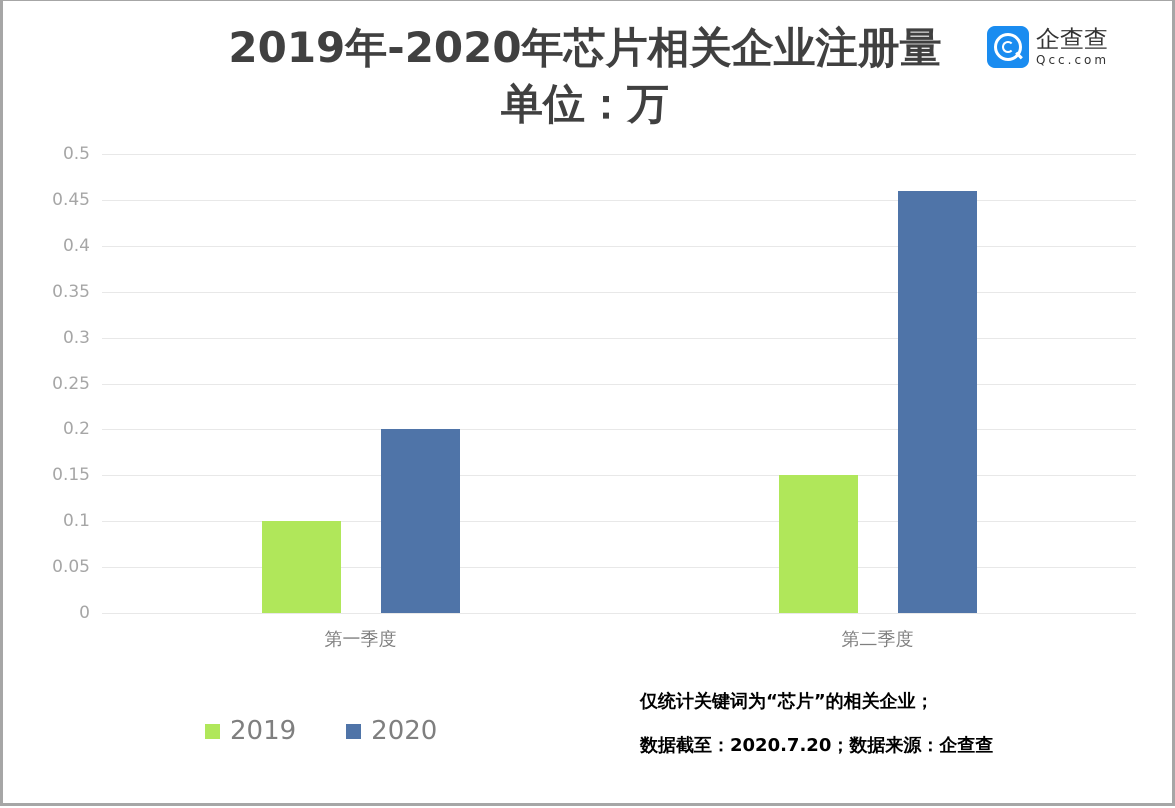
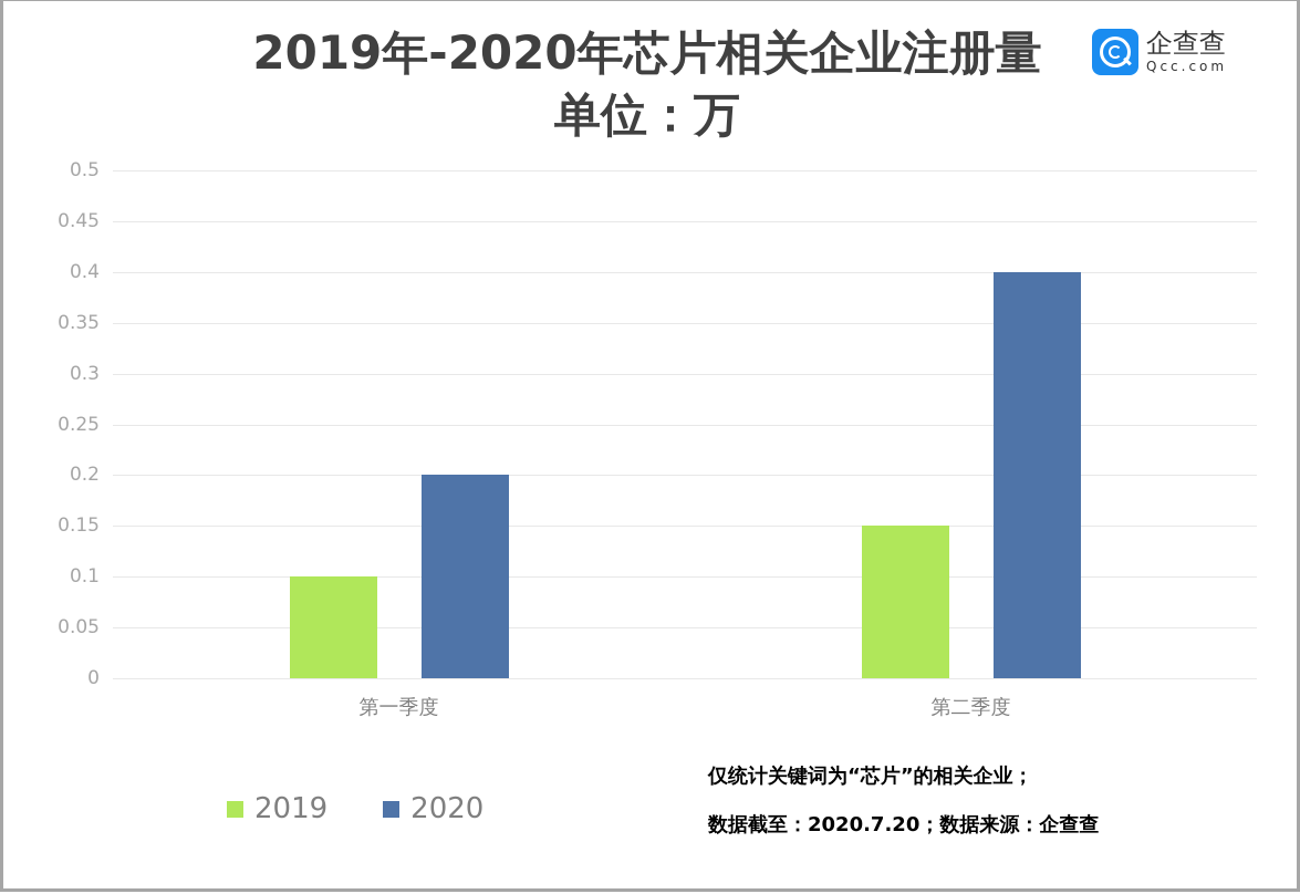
2020/第二季度: 0.46 -> 0.40
